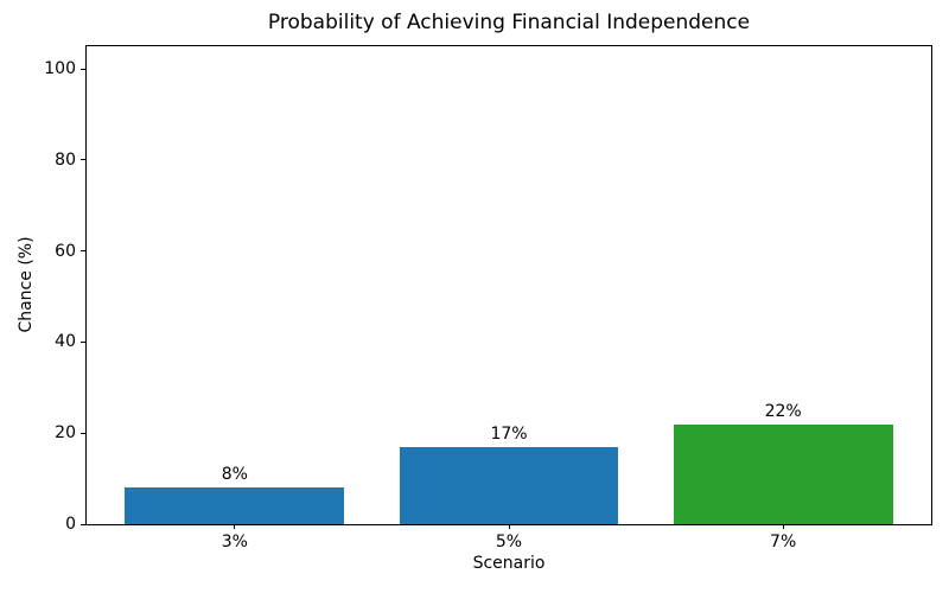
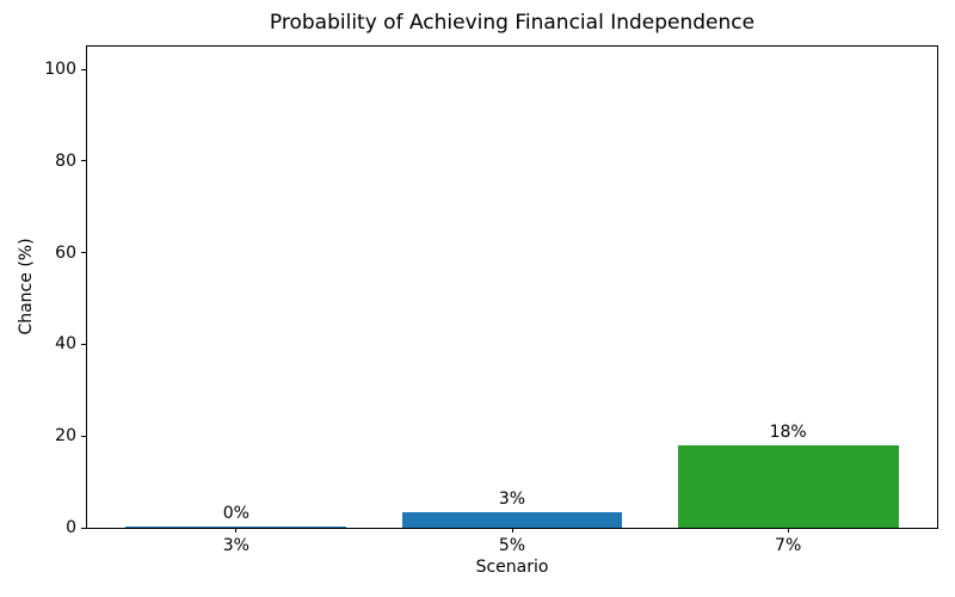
3%: 8% -> 0%
5%: 17% -> 3%
7%: 22% -> 18%
